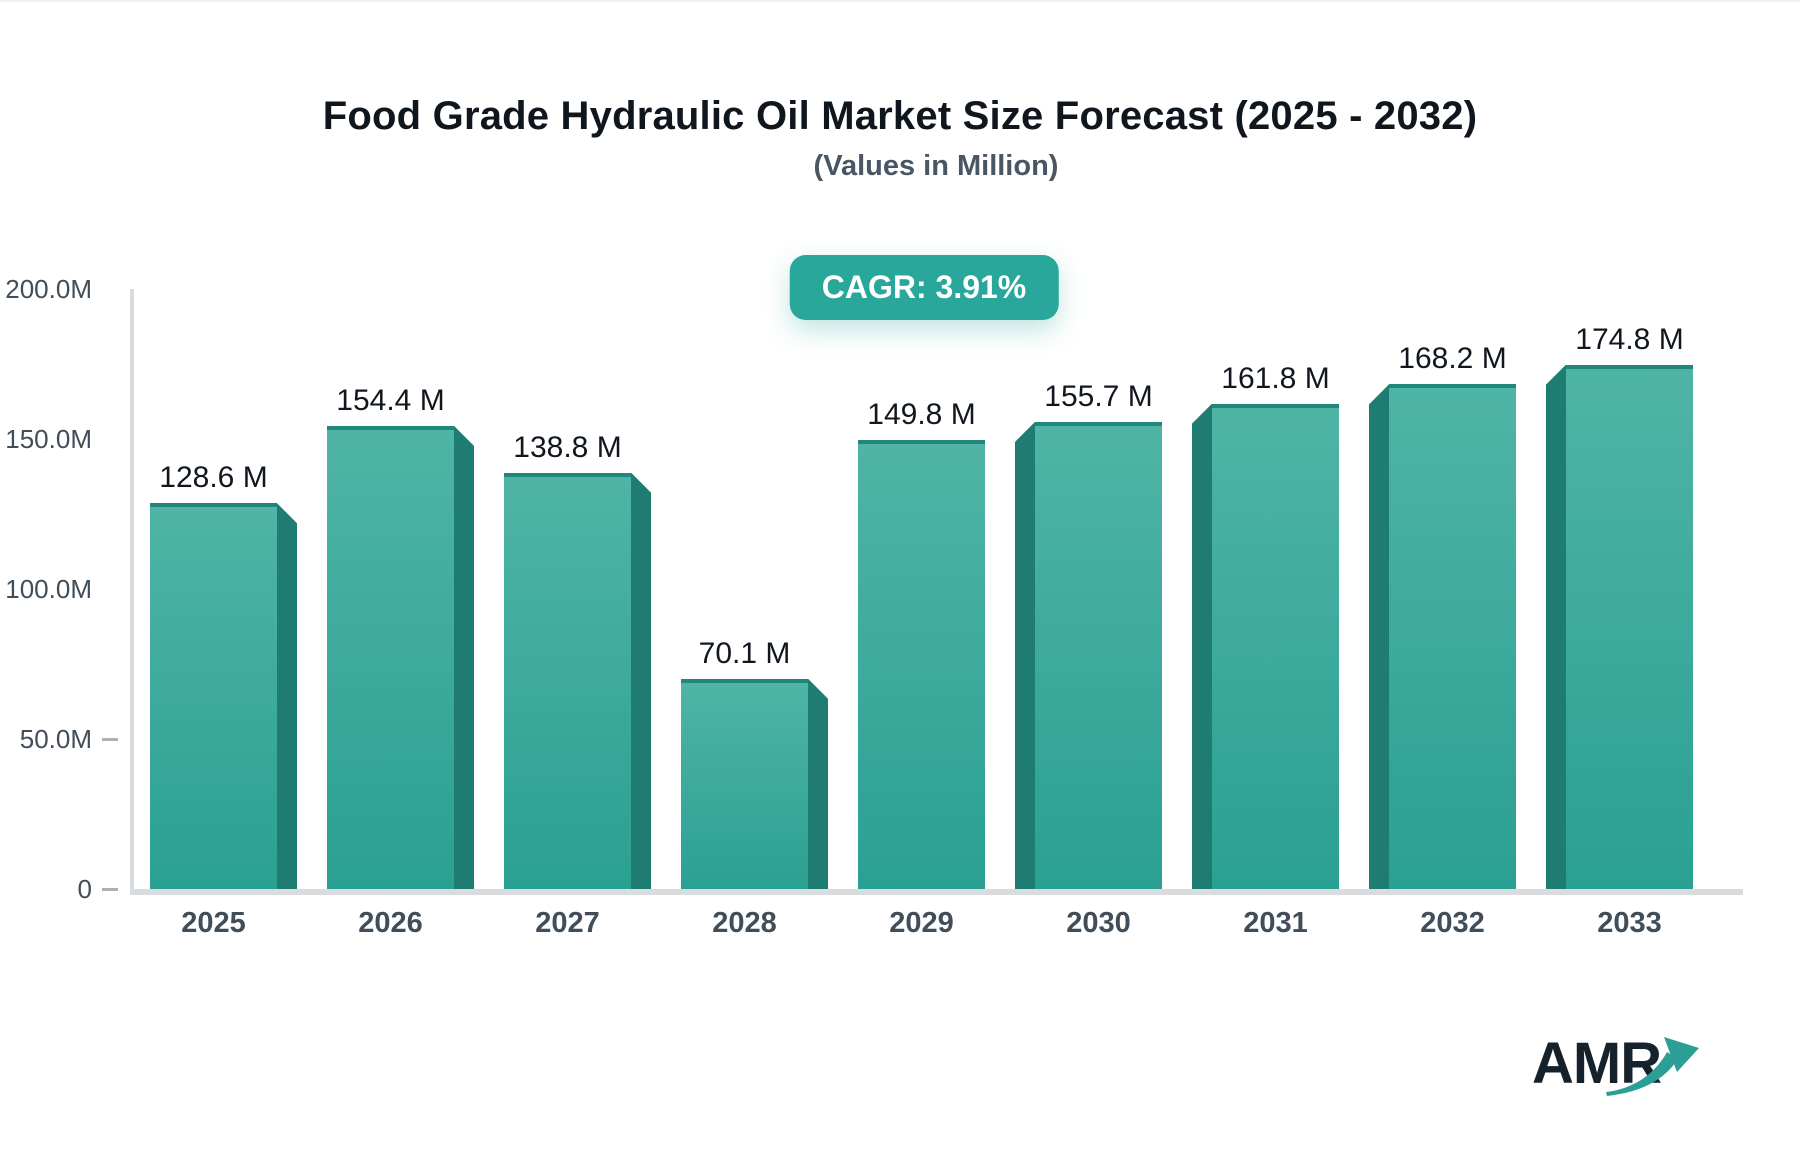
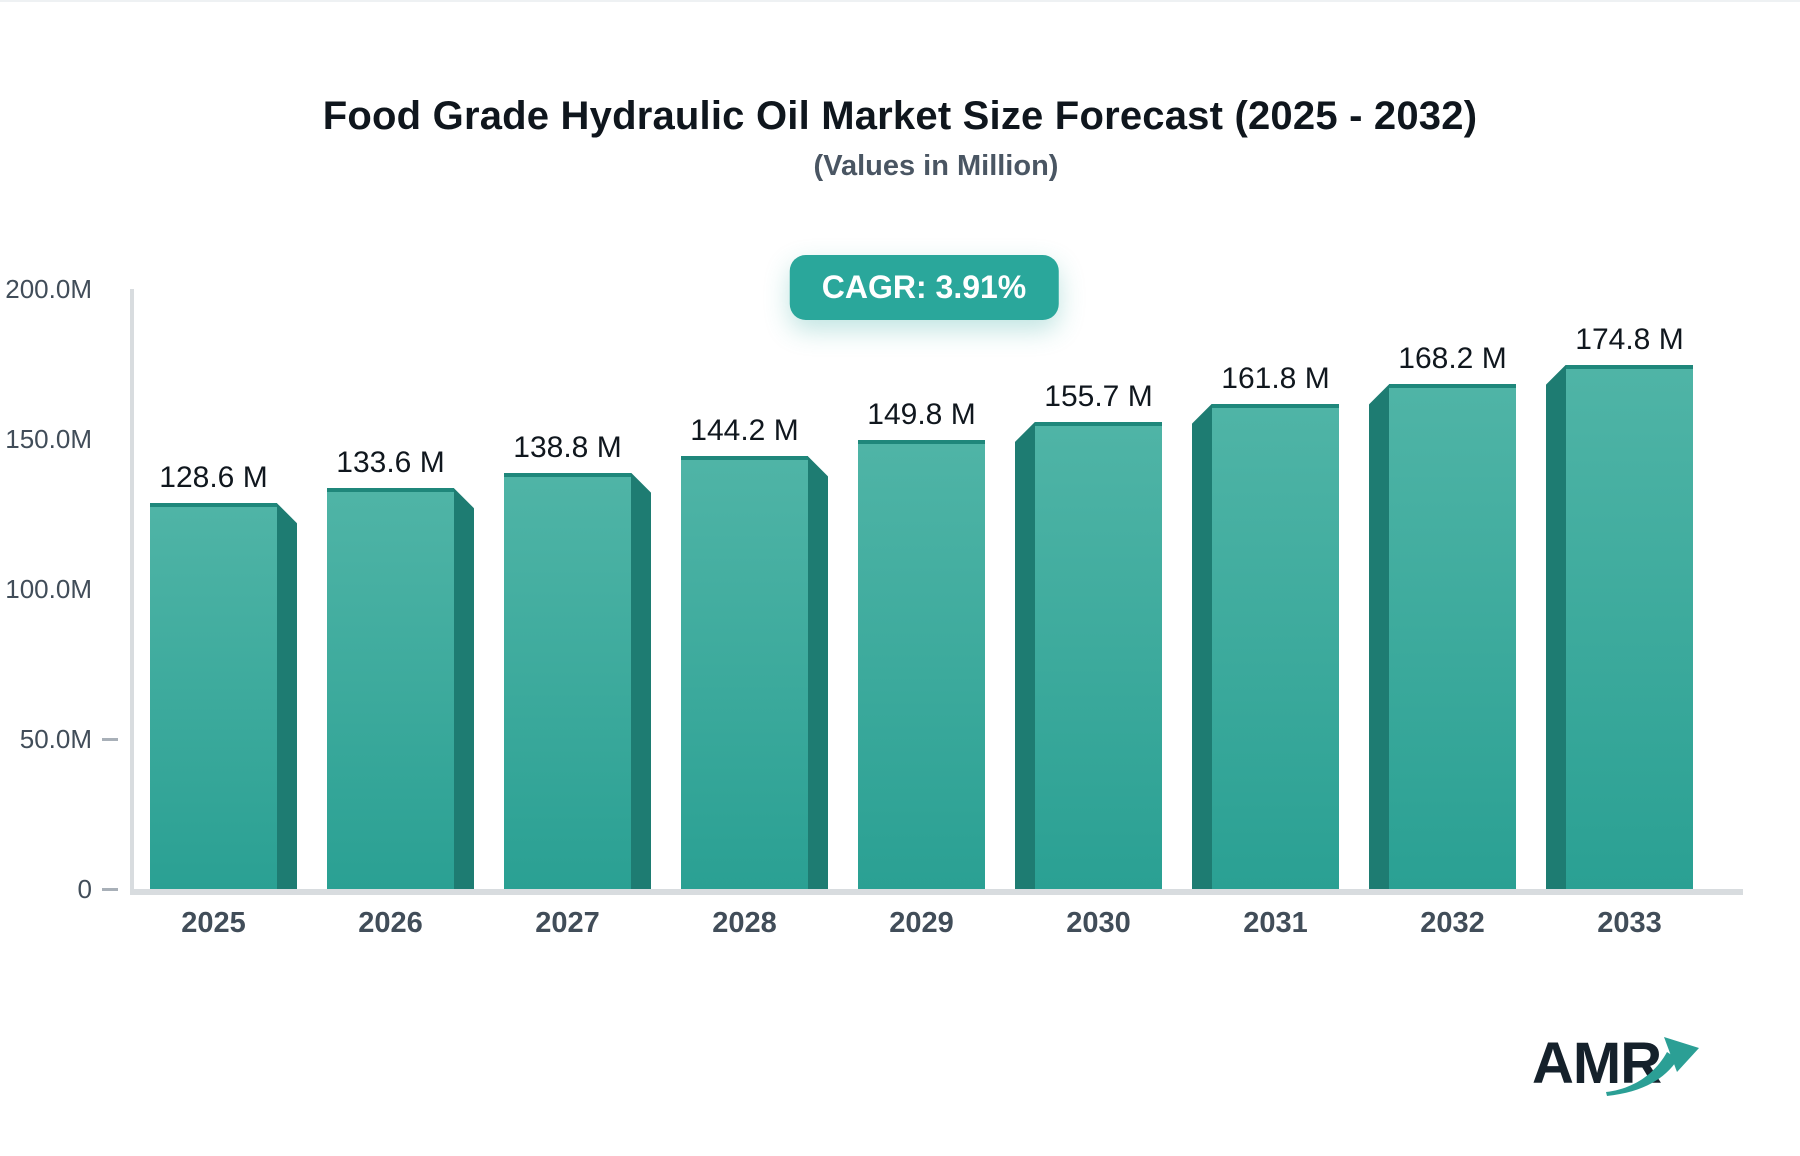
2026: 154.4 -> 133.6
2028: 70.1 -> 144.2
